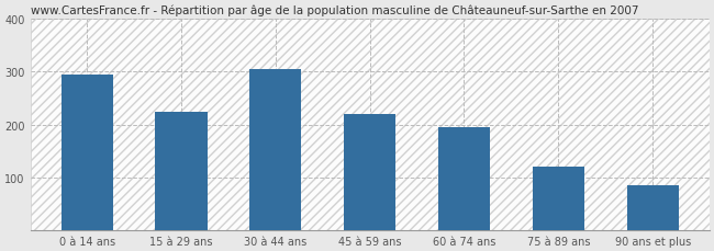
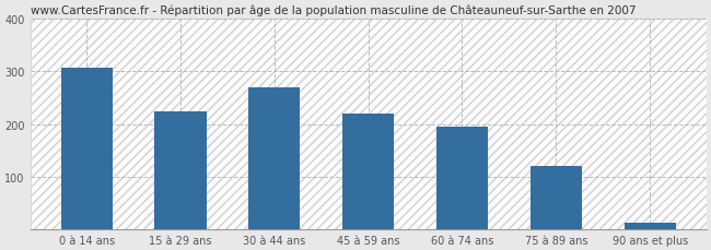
0 à 14 ans: 295 -> 308
30 à 44 ans: 305 -> 270
90 ans et plus: 85 -> 13
